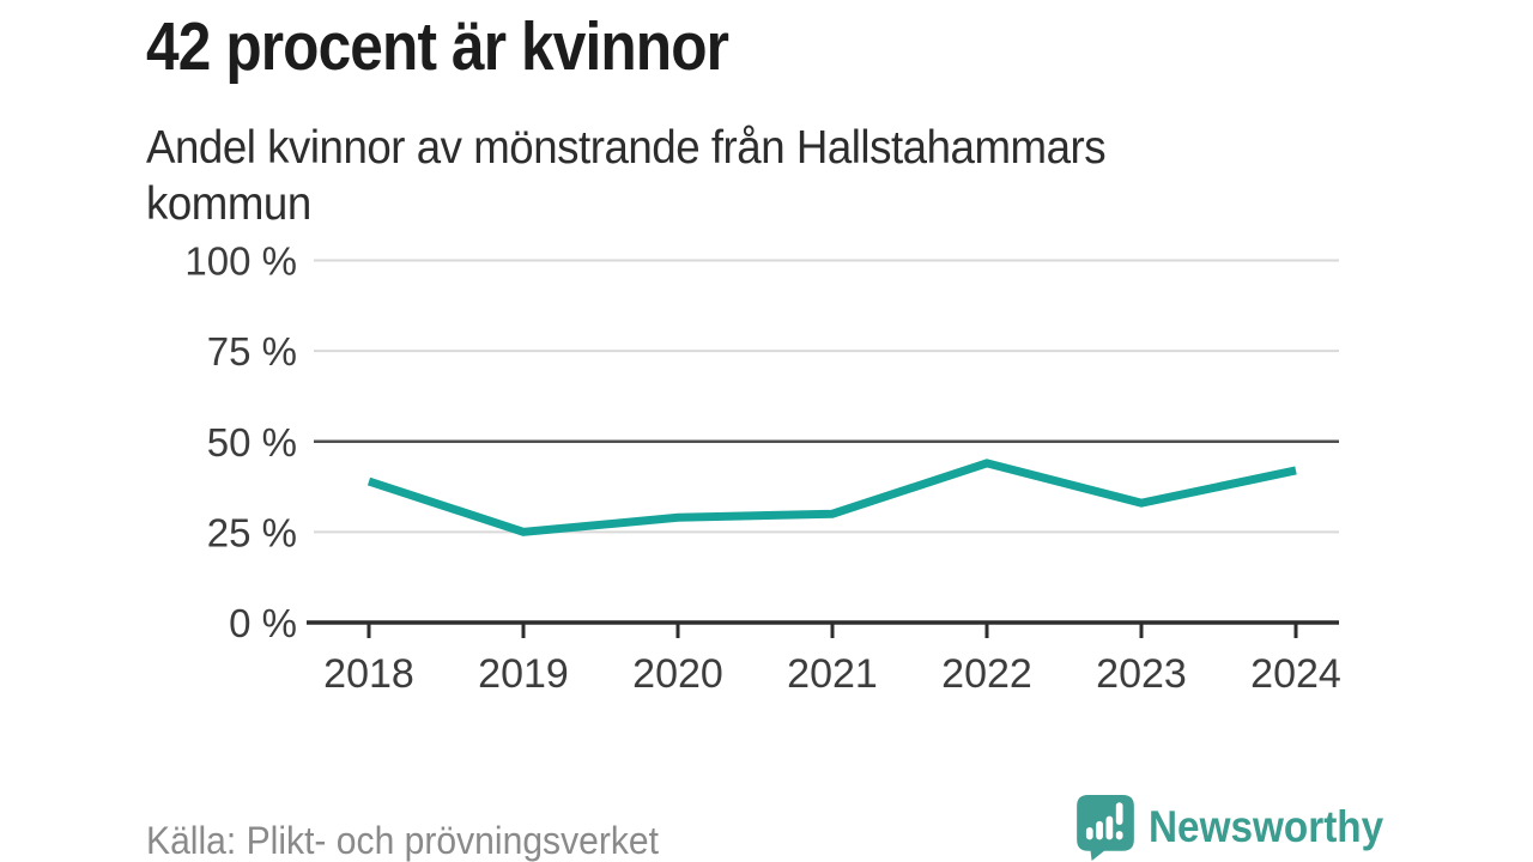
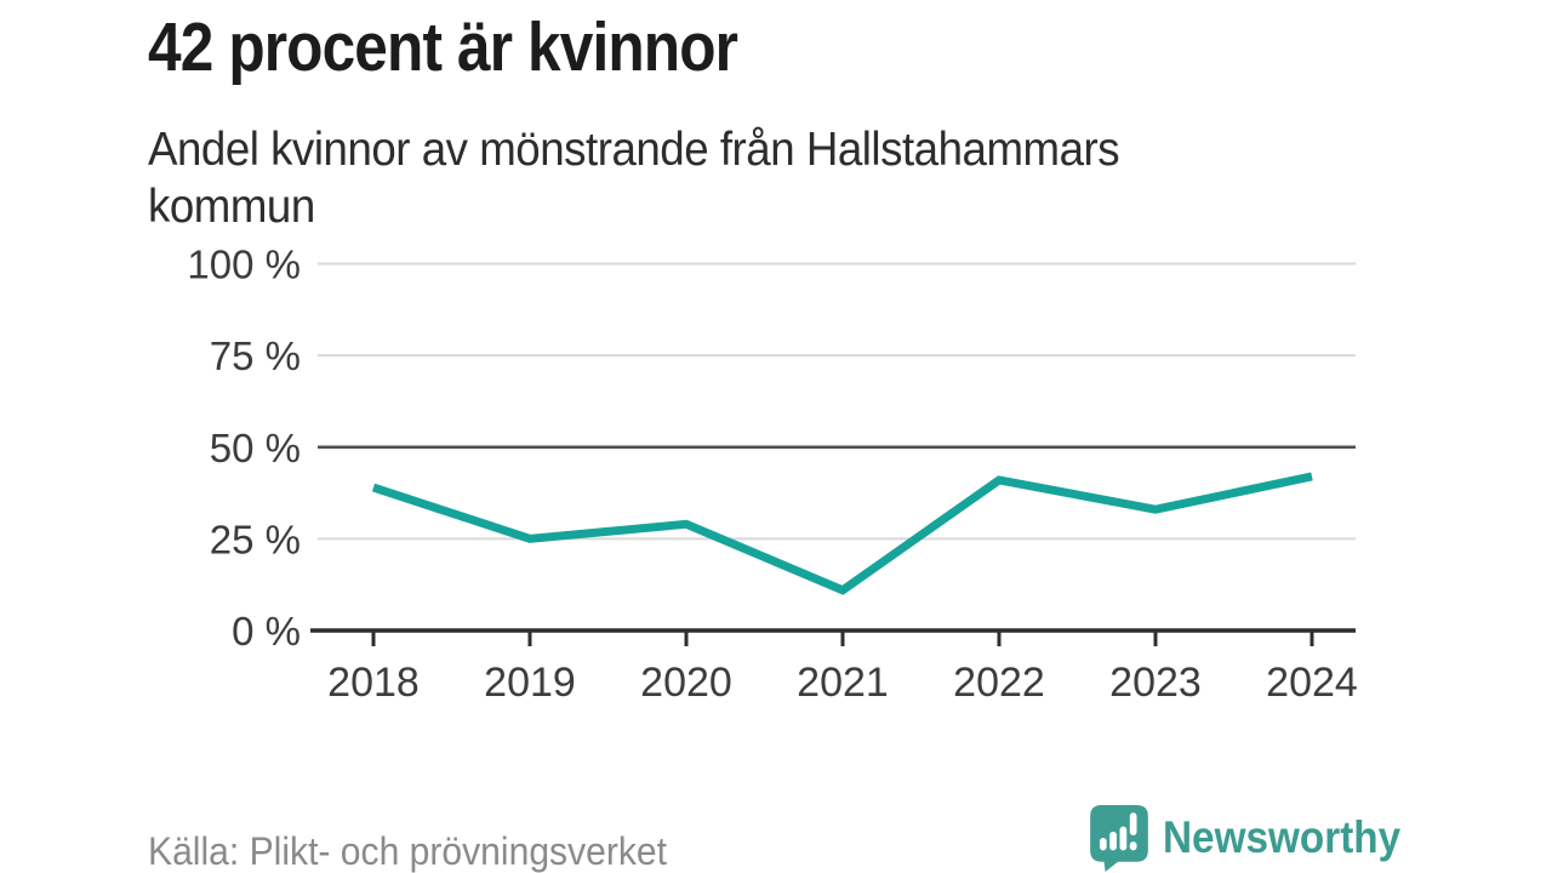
2021: 30% -> 11%
2022: 44% -> 41%
